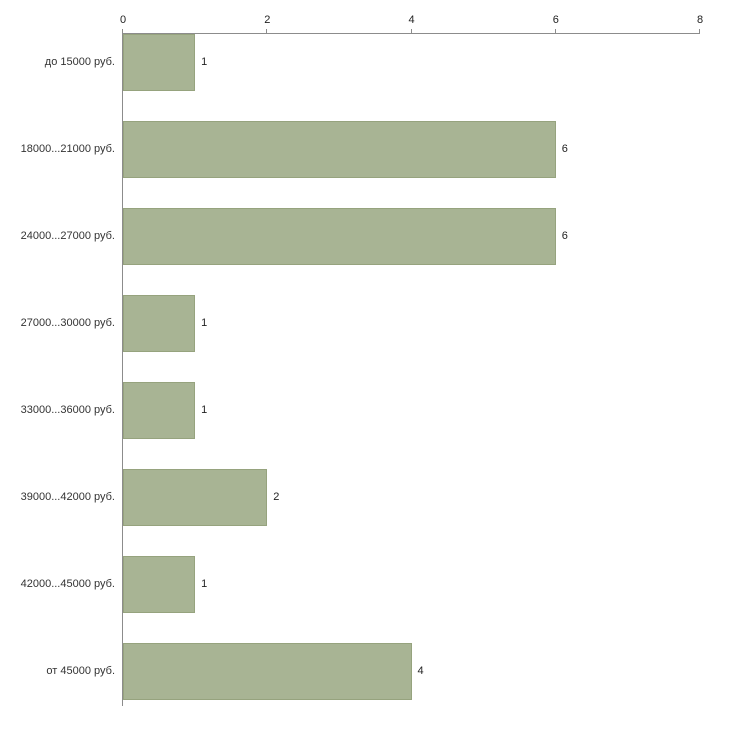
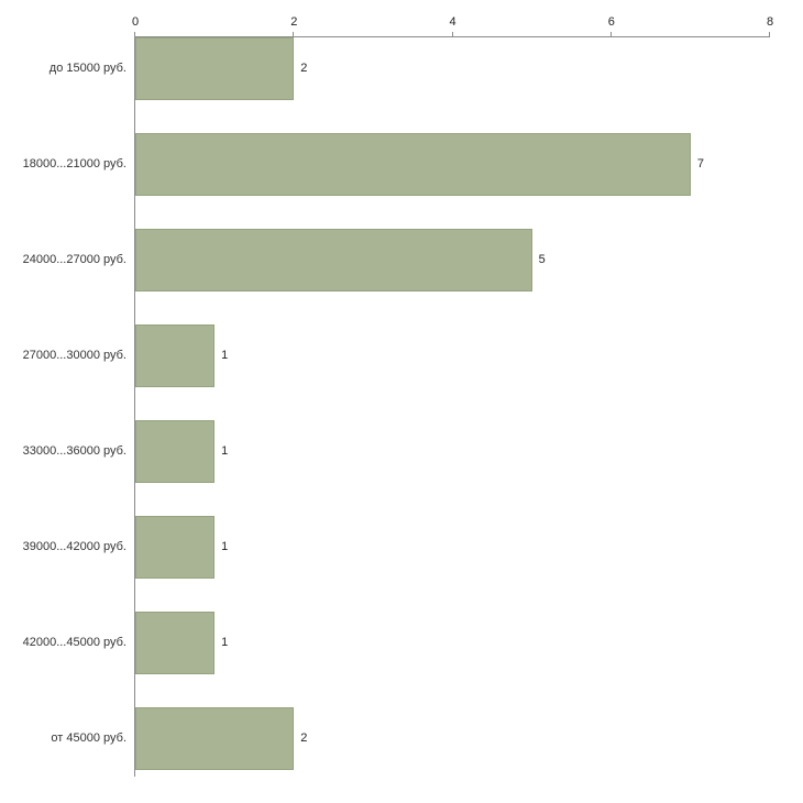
до 15000 руб.: 1 -> 2
18000...21000 руб.: 6 -> 7
24000...27000 руб.: 6 -> 5
39000...42000 руб.: 2 -> 1
от 45000 руб.: 4 -> 2
